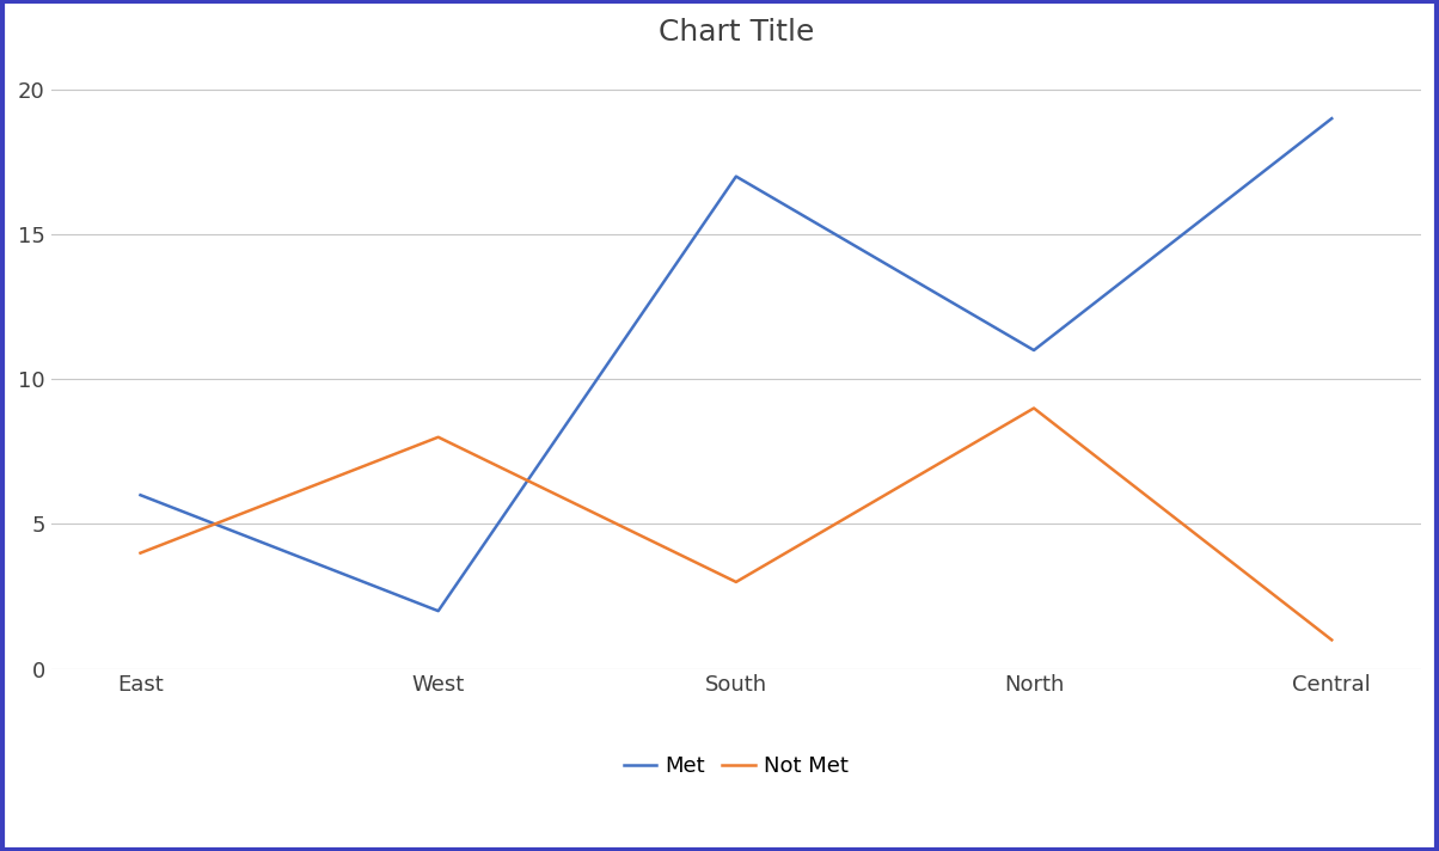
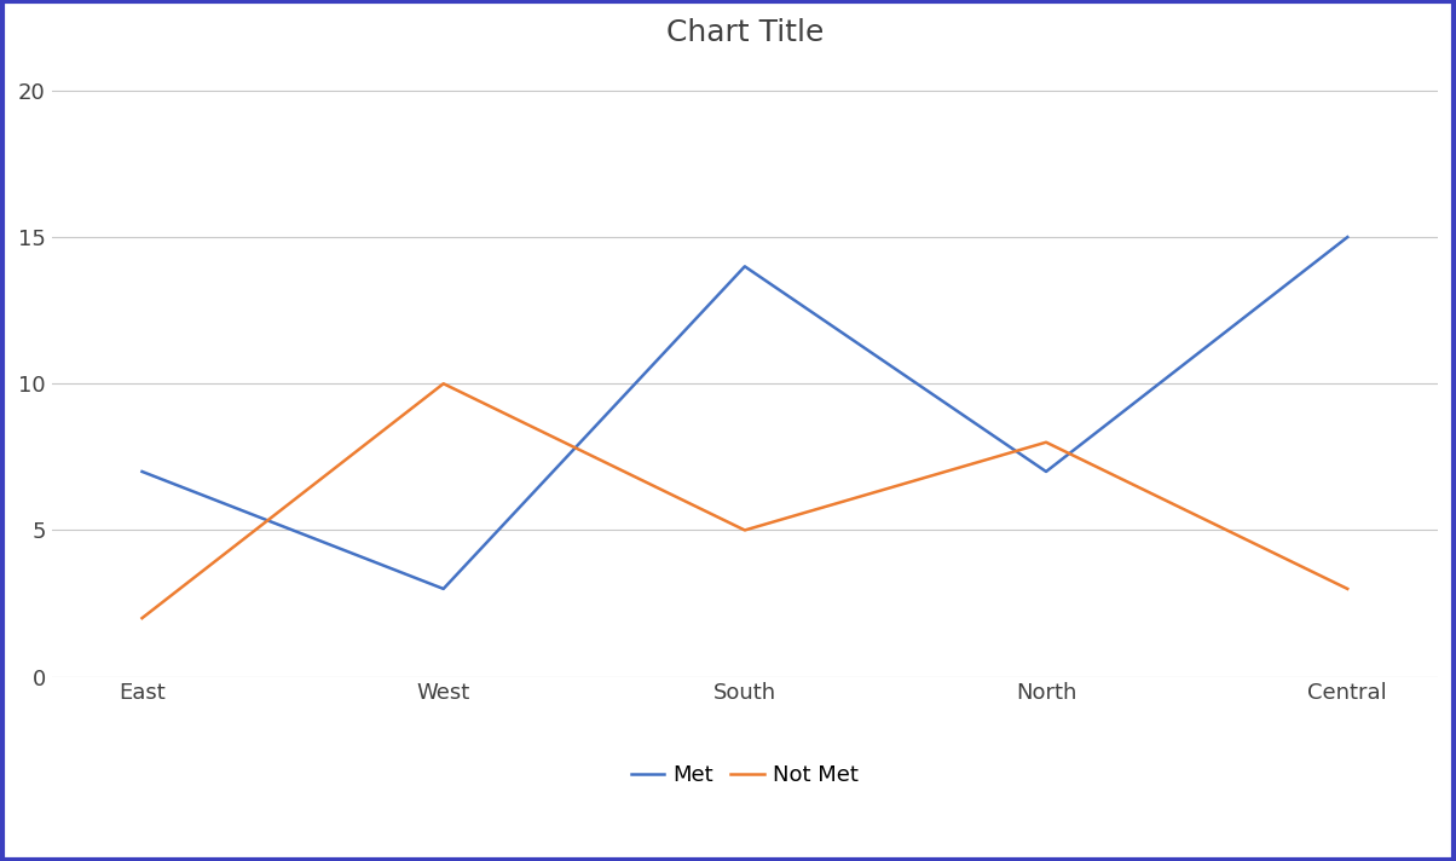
Met/East: 6 -> 7
Not Met/East: 4 -> 2
Met/West: 2 -> 3
Not Met/West: 8 -> 10
Met/South: 17 -> 14
Not Met/South: 3 -> 5
Met/North: 11 -> 7
Not Met/North: 9 -> 8
Met/Central: 19 -> 15
Not Met/Central: 1 -> 3
